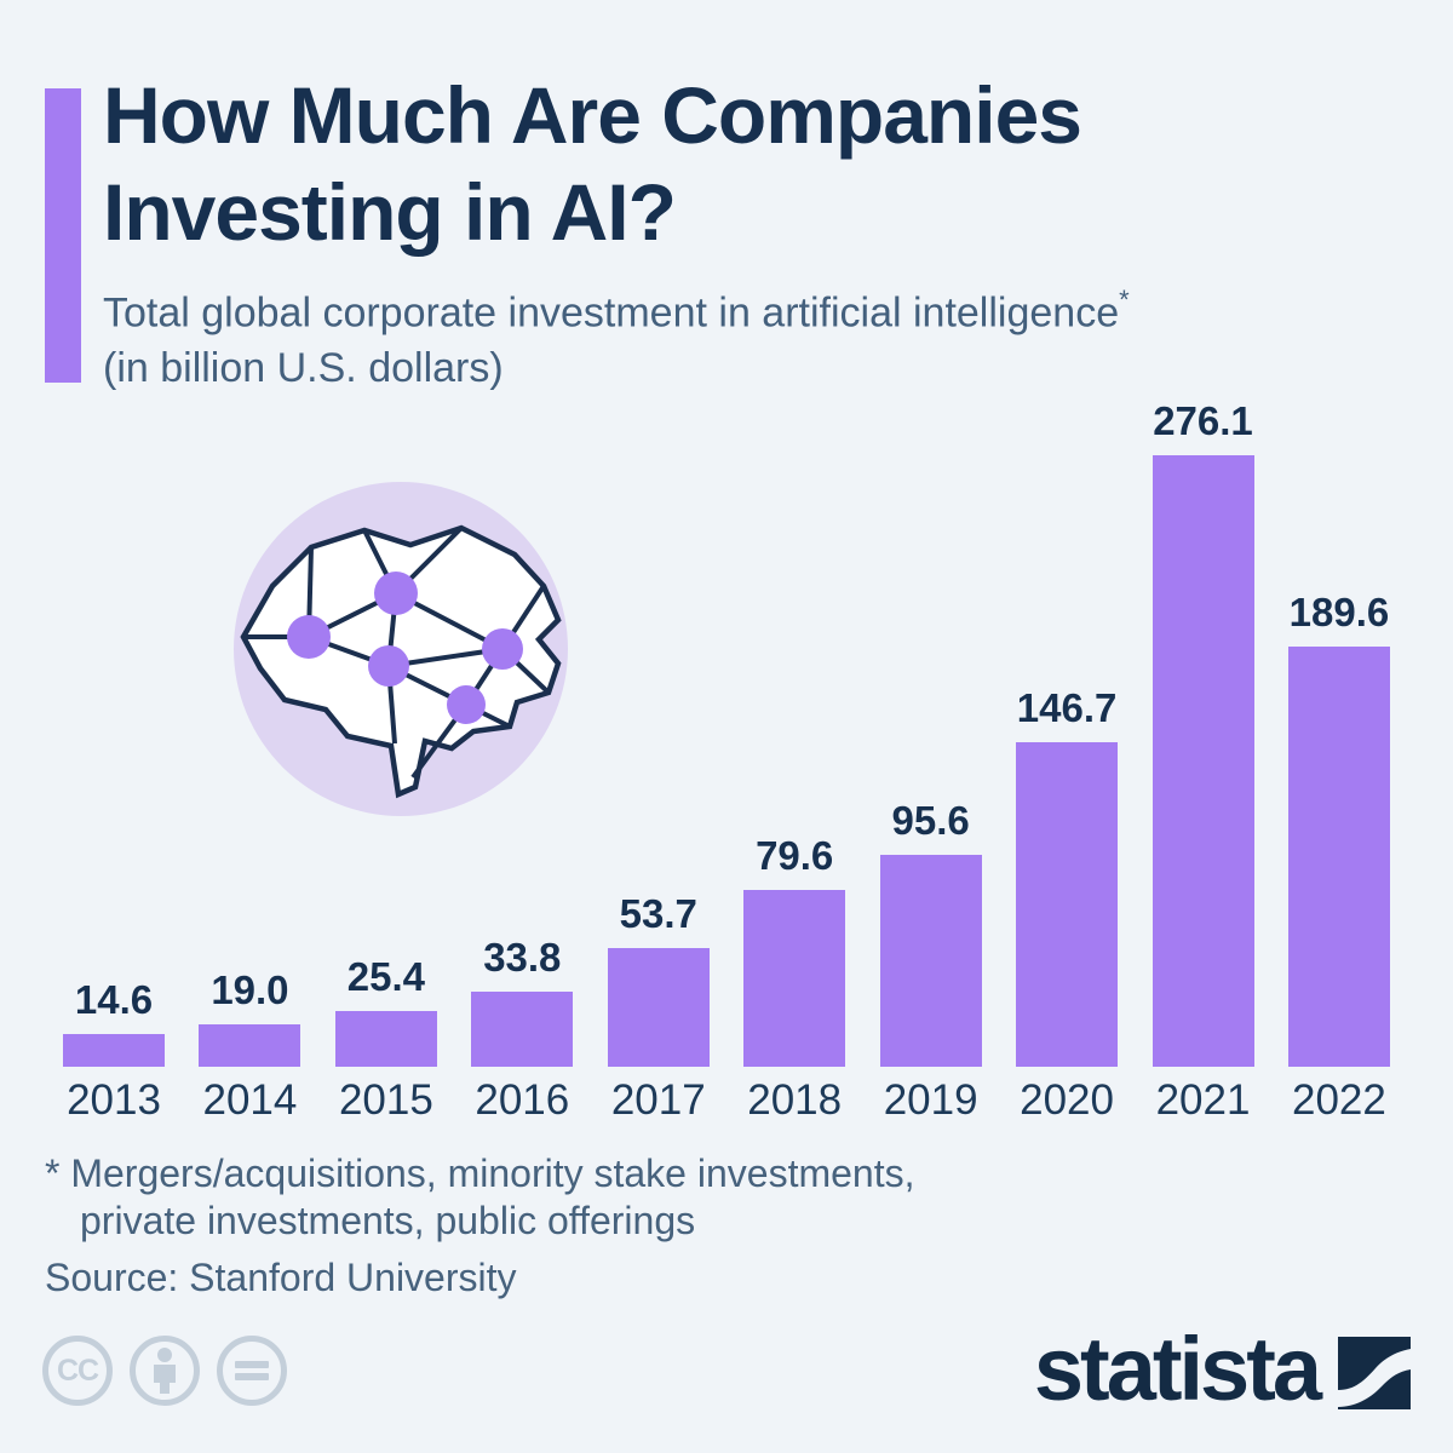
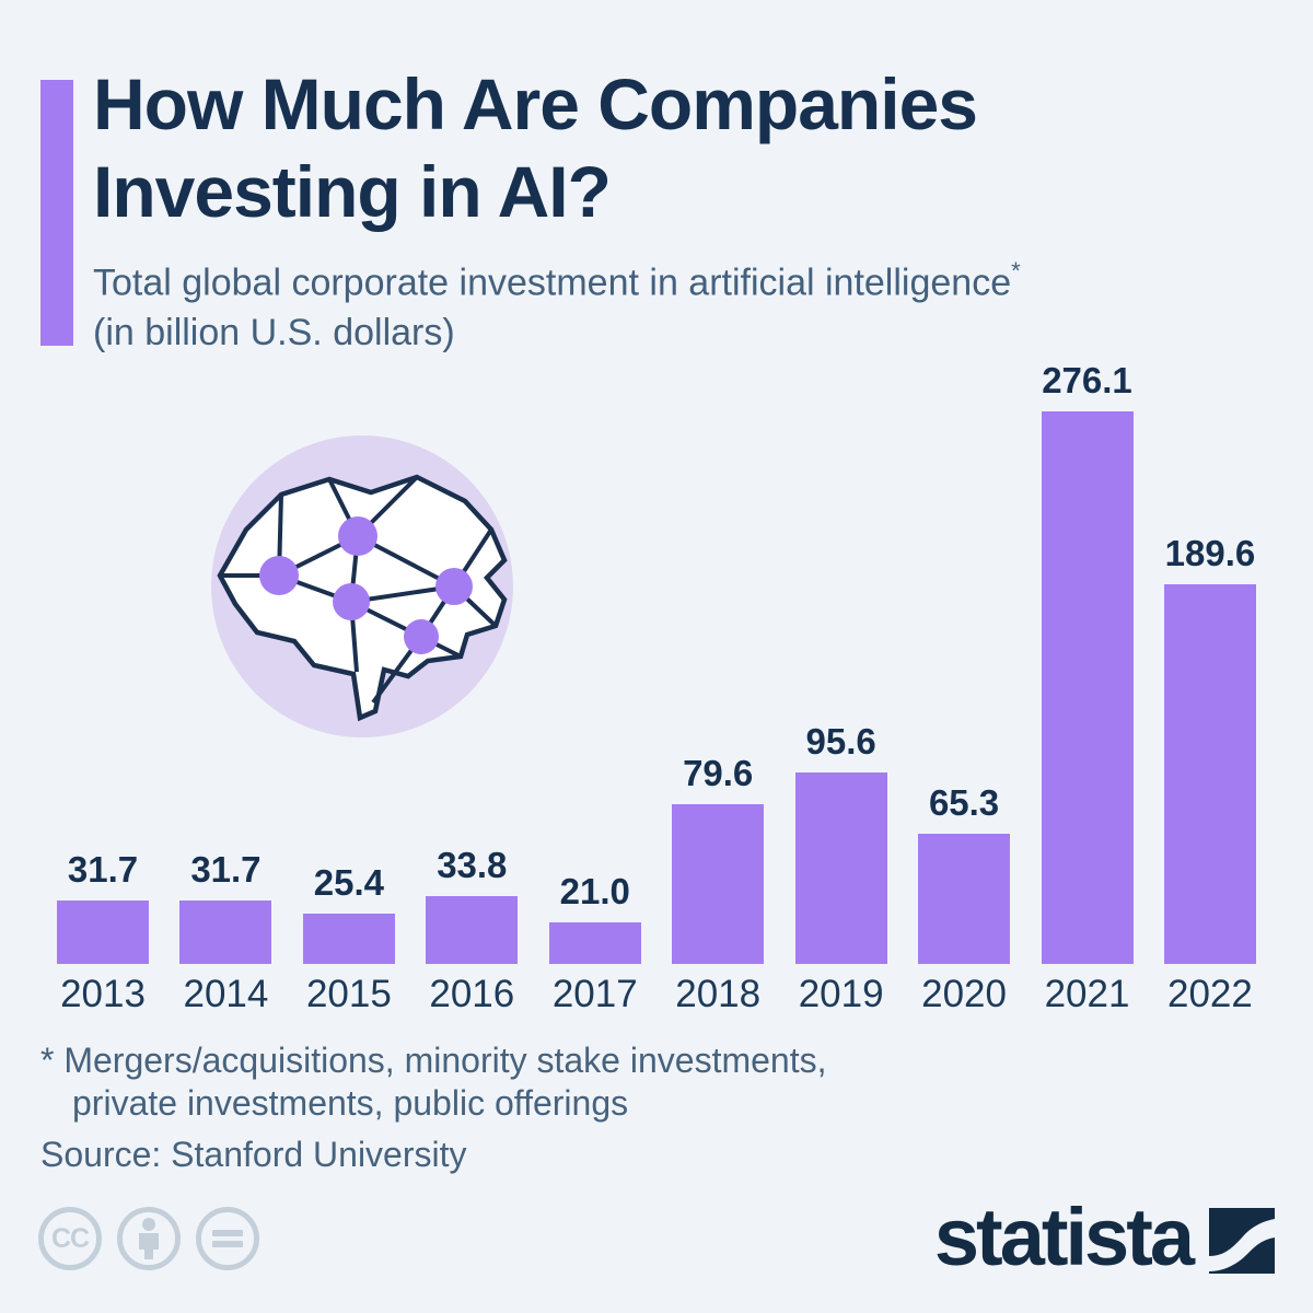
2013: 14.6 -> 31.7
2014: 19.0 -> 31.7
2017: 53.7 -> 21.0
2020: 146.7 -> 65.3
